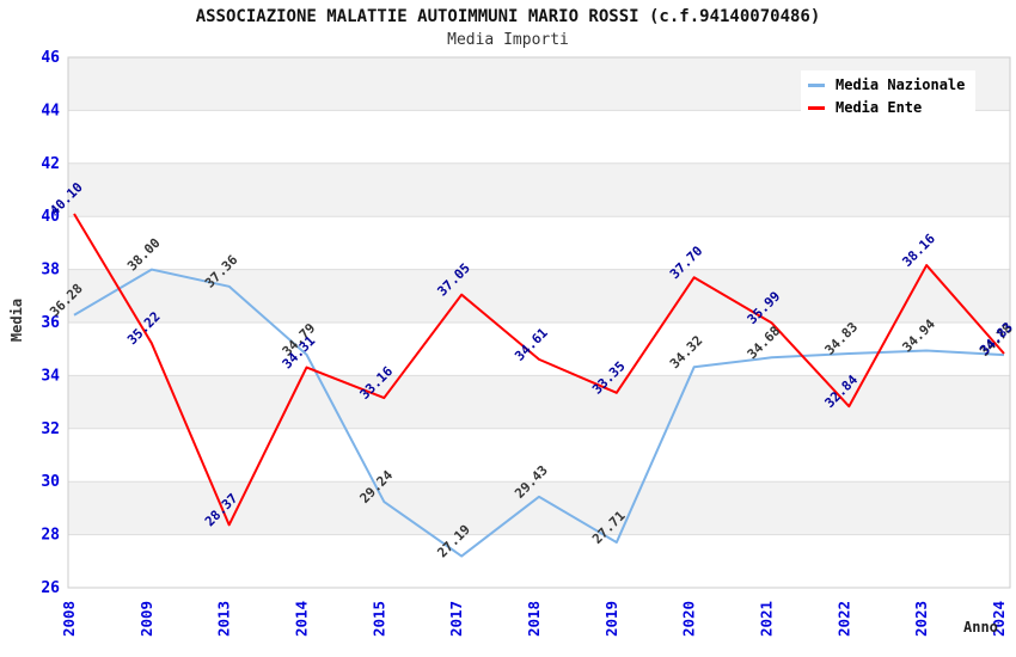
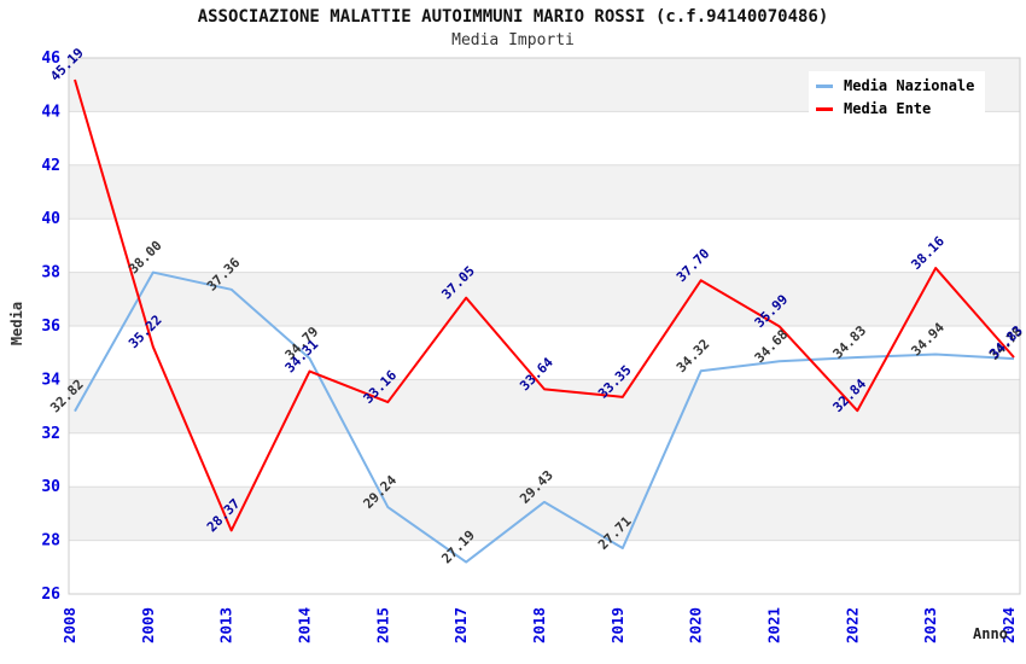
Media Nazionale/2008: 36.28 -> 32.82
Media Ente/2008: 40.10 -> 45.19
Media Ente/2018: 34.61 -> 33.64
